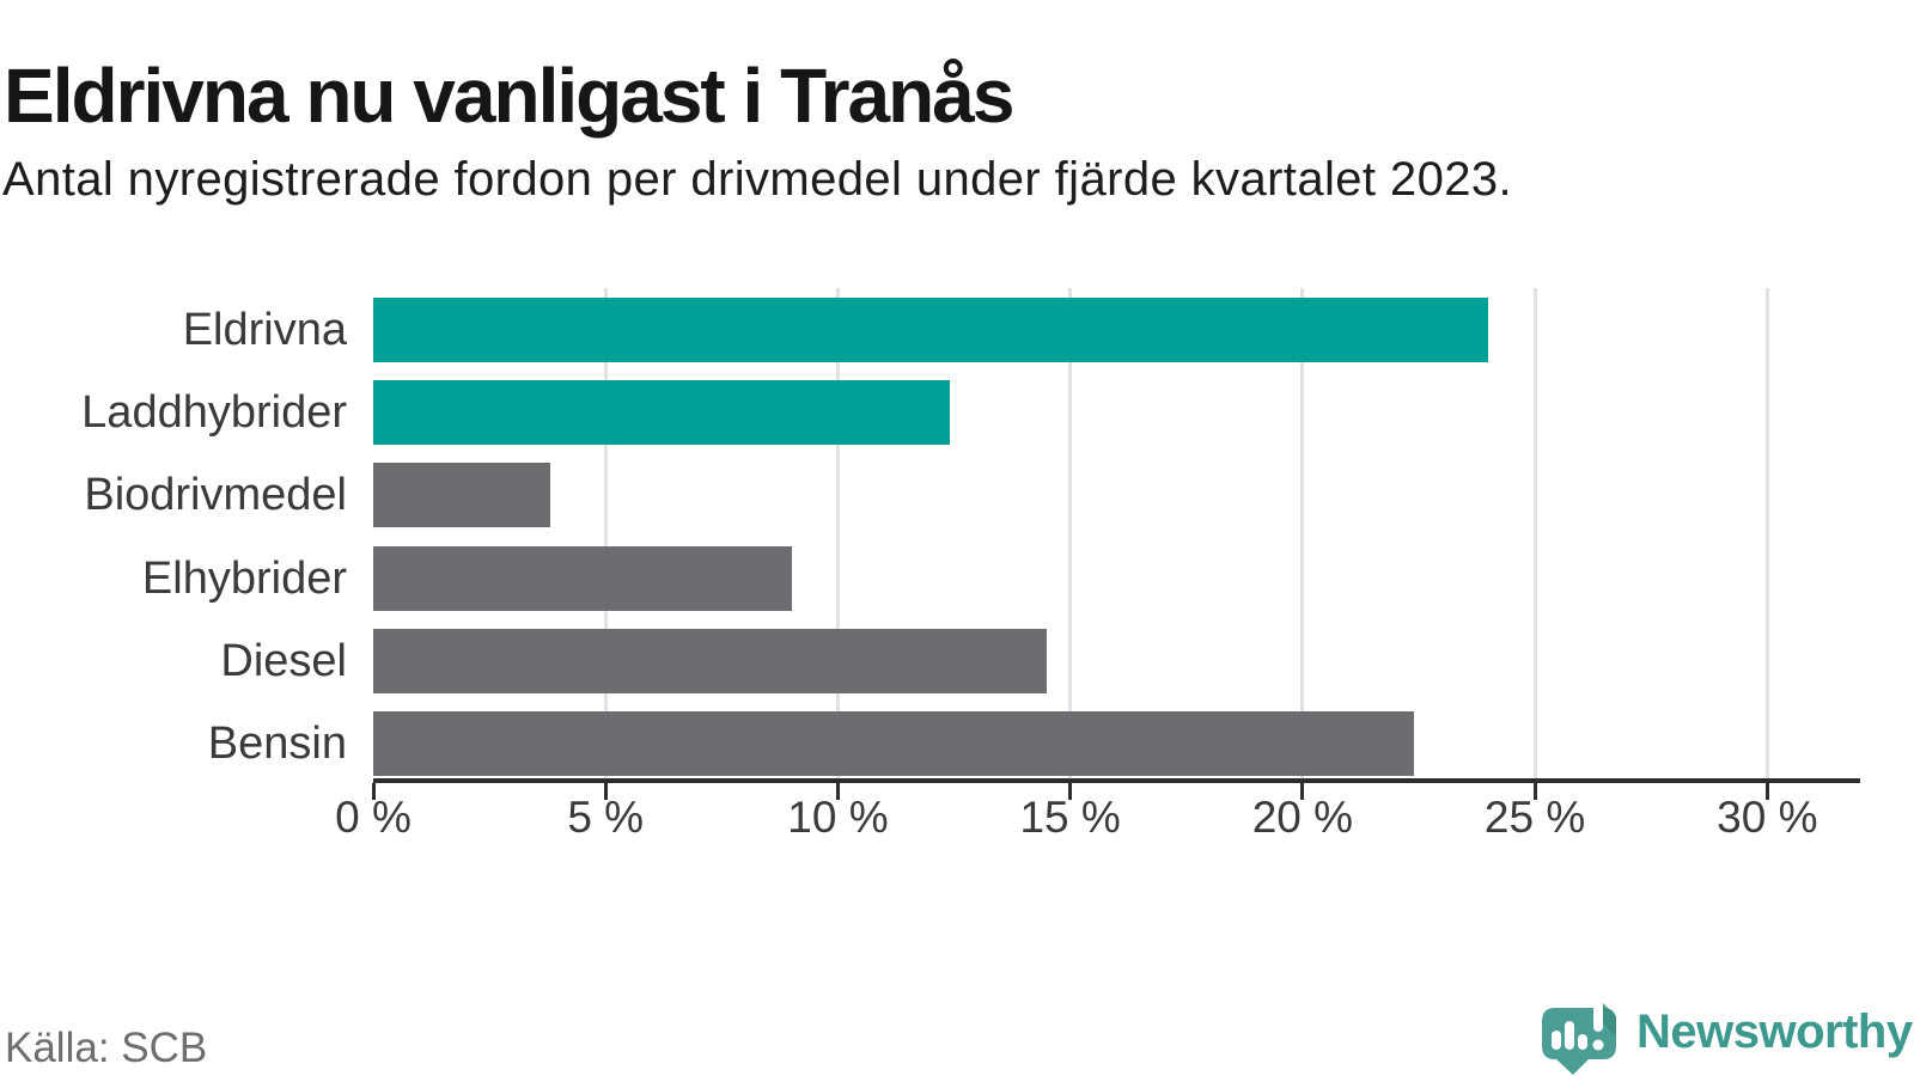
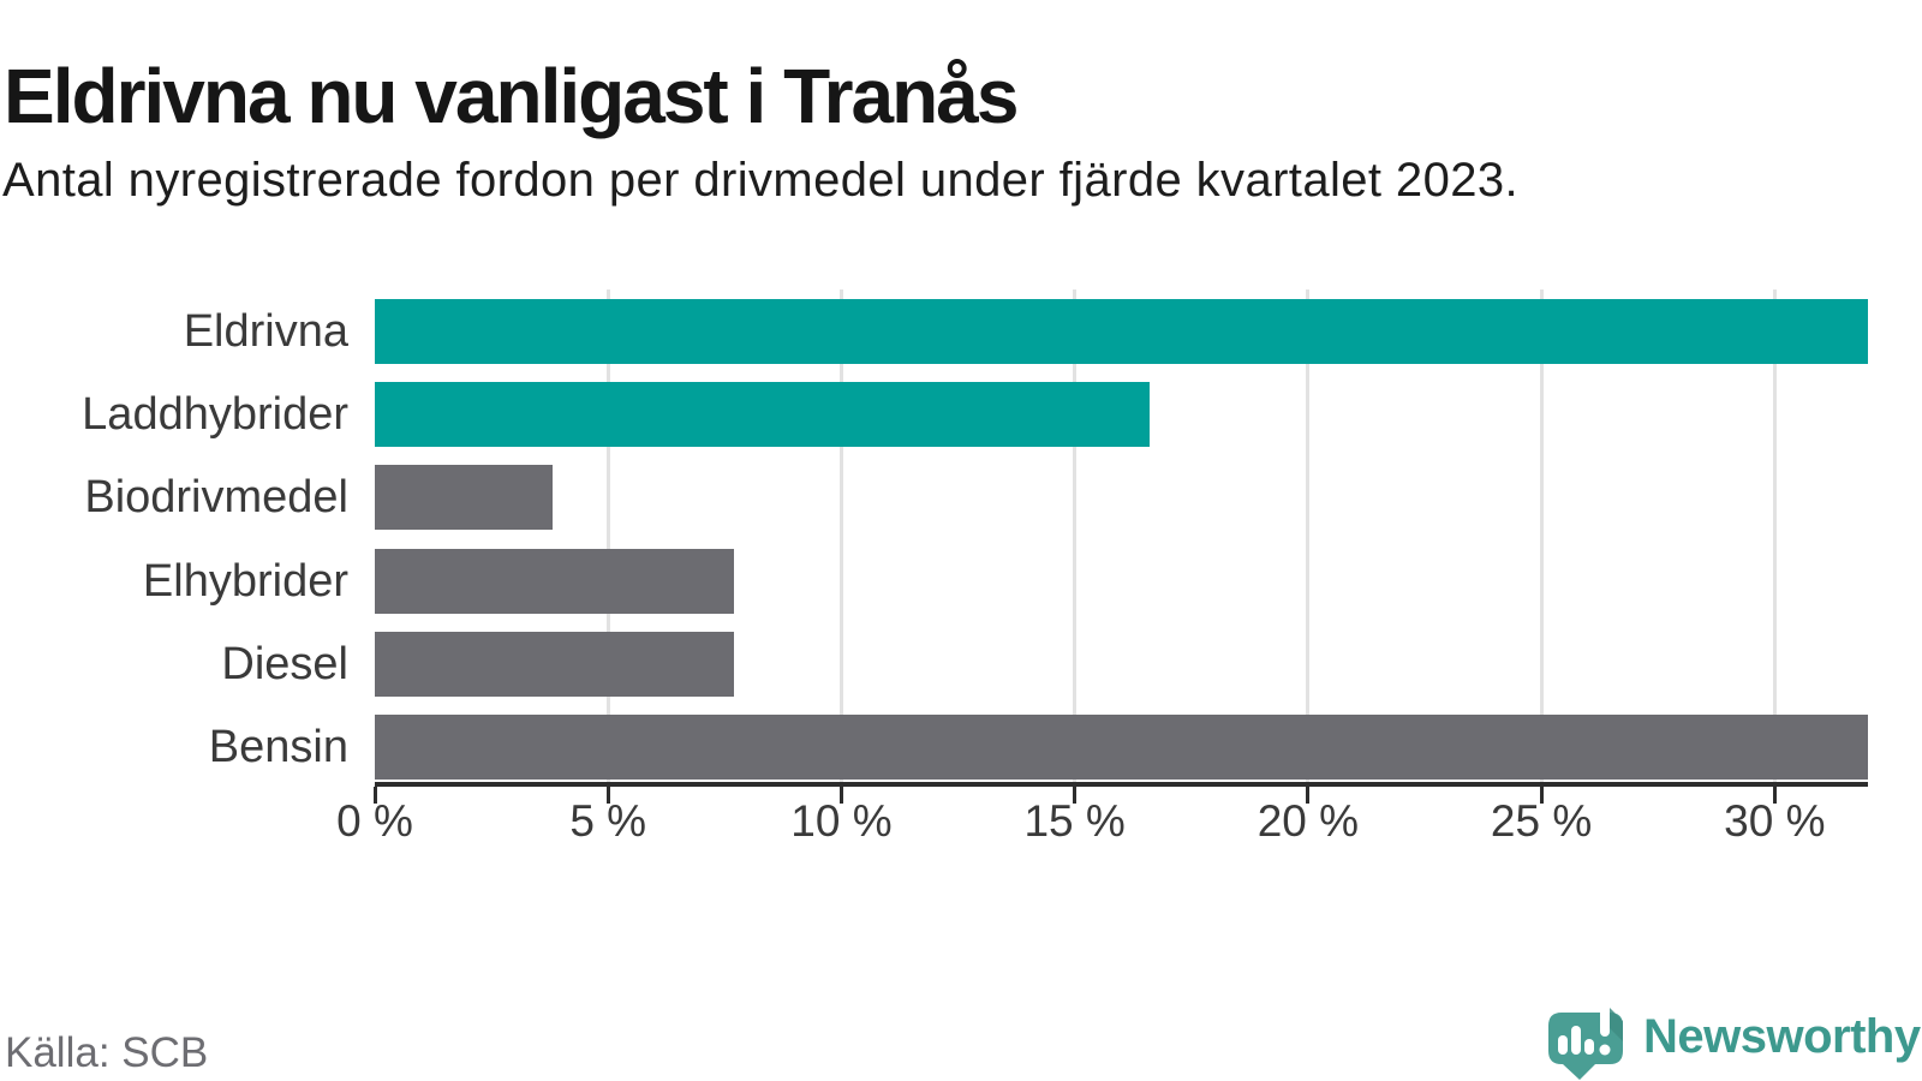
Eldrivna: 24.0% -> 32.0%
Laddhybrider: 12.4% -> 16.6%
Elhybrider: 9.0% -> 7.7%
Diesel: 14.5% -> 7.7%
Bensin: 22.4% -> 32.0%
